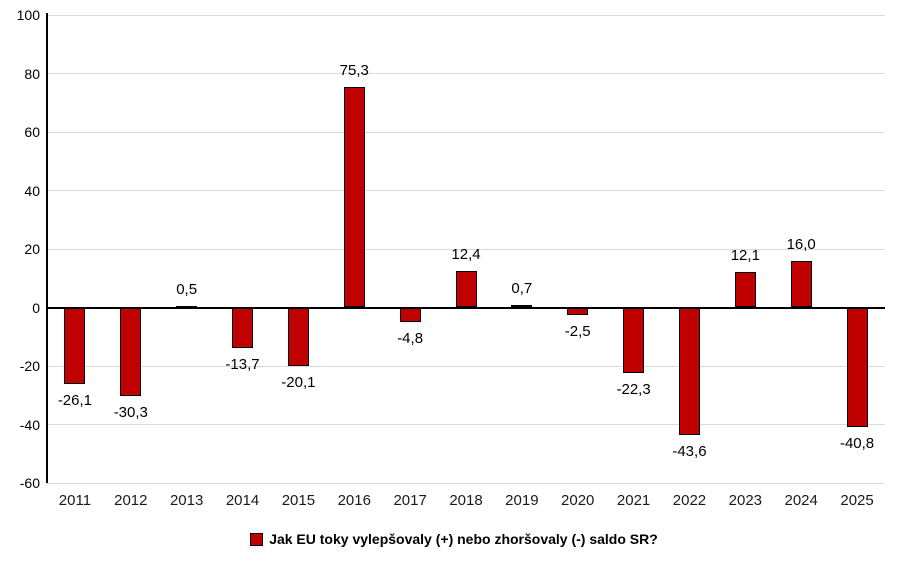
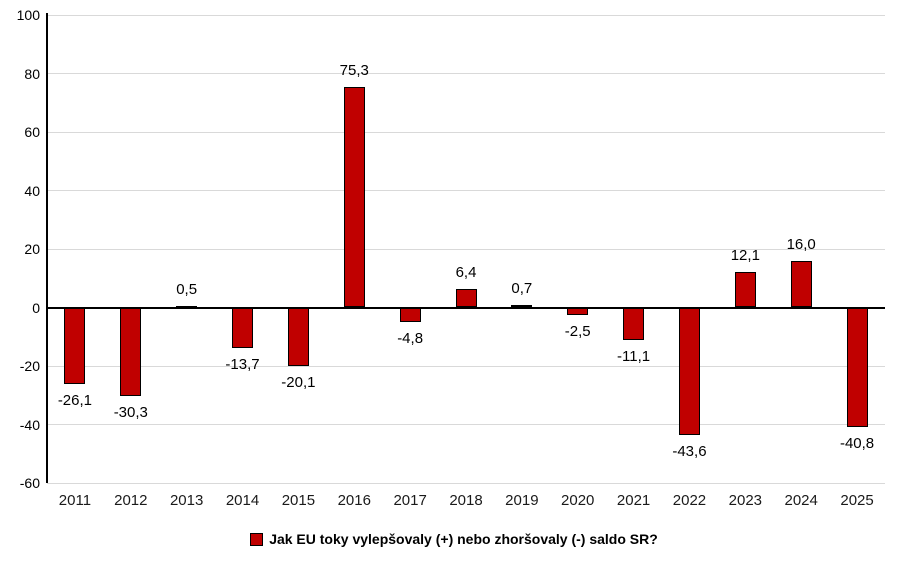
2018: 12,4 -> 6,4
2021: -22,3 -> -11,1
